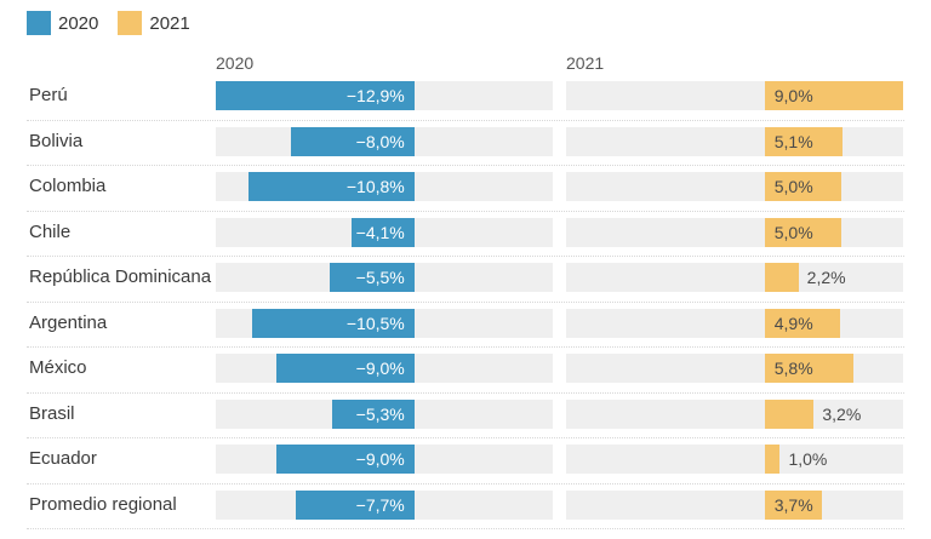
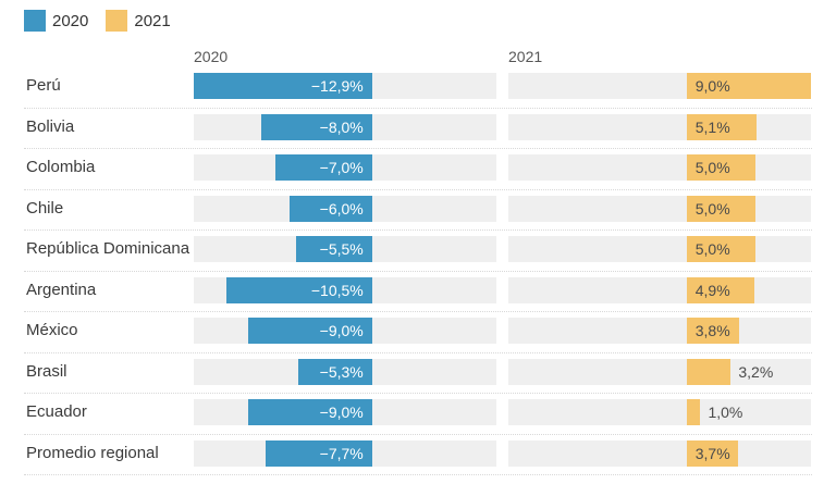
2020/Colombia: −10,8% -> −7,0%
2020/Chile: −4,1% -> −6,0%
2021/República Dominicana: 2,2% -> 5,0%
2021/México: 5,8% -> 3,8%
